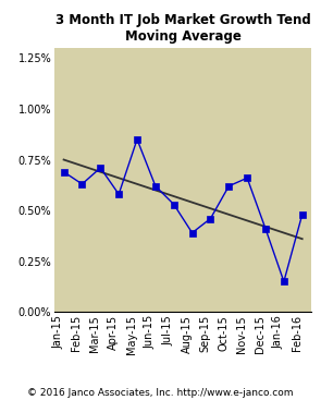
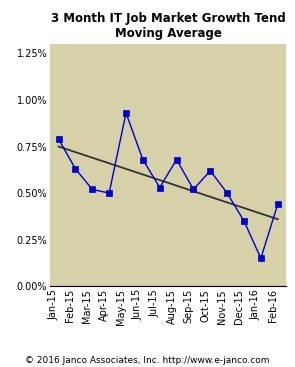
Jan-15: 0.69% -> 0.79%
Mar-15: 0.71% -> 0.52%
Apr-15: 0.58% -> 0.50%
May-15: 0.85% -> 0.93%
Jun-15: 0.62% -> 0.68%
Aug-15: 0.39% -> 0.68%
Sep-15: 0.46% -> 0.52%
Nov-15: 0.66% -> 0.50%
Dec-15: 0.41% -> 0.35%
Feb-16: 0.48% -> 0.44%
